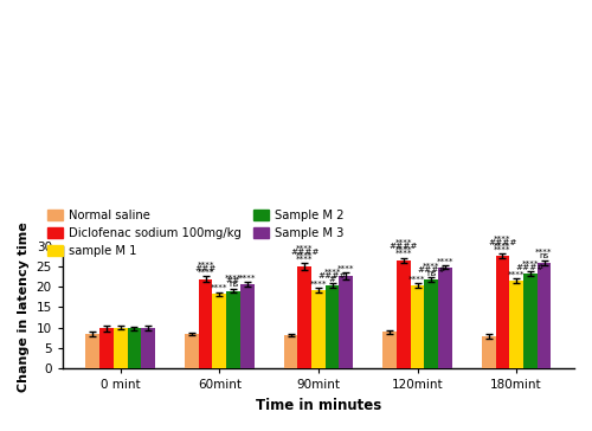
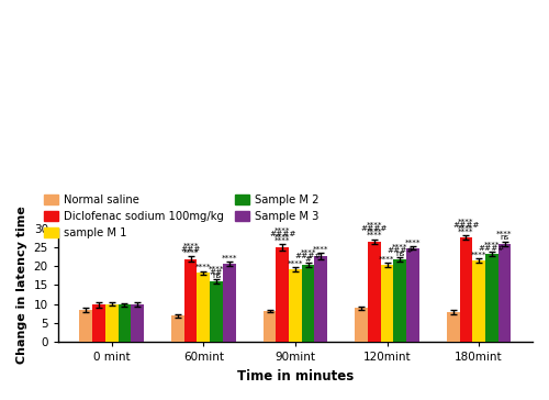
Normal saline/60mint: 8.5 -> 7.0
Sample M 2/60mint: 19.0 -> 16.0
